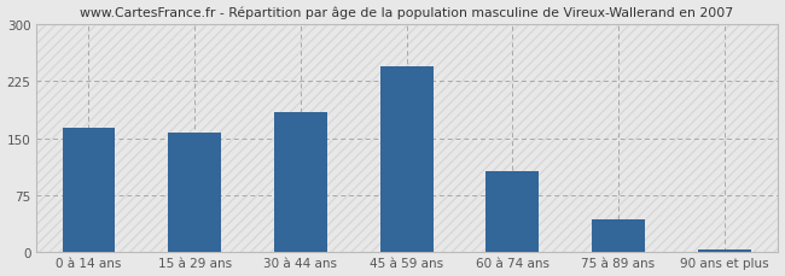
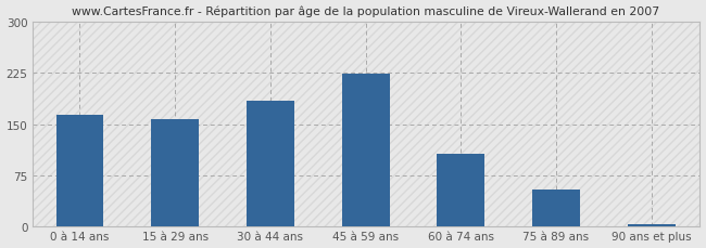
45 à 59 ans: 244 -> 224
75 à 89 ans: 44 -> 55
